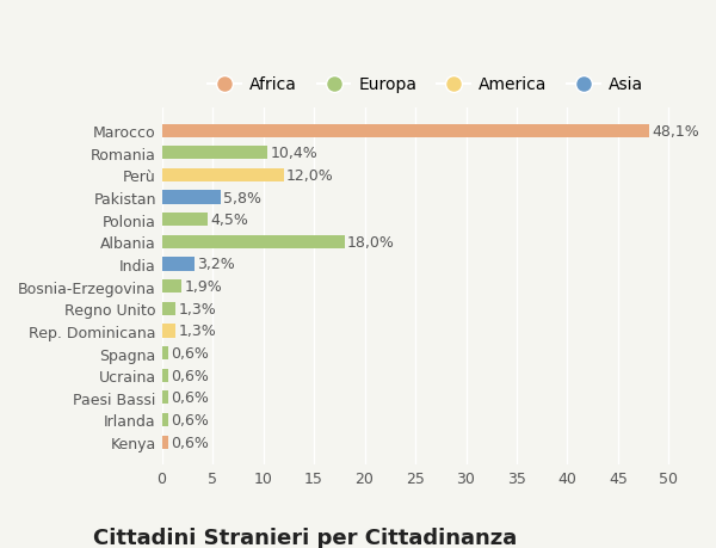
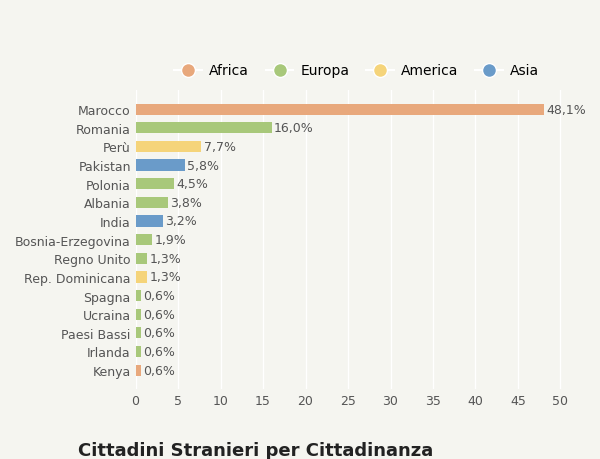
Romania: 10,4% -> 16,0%
Perù: 12,0% -> 7,7%
Albania: 18,0% -> 3,8%
